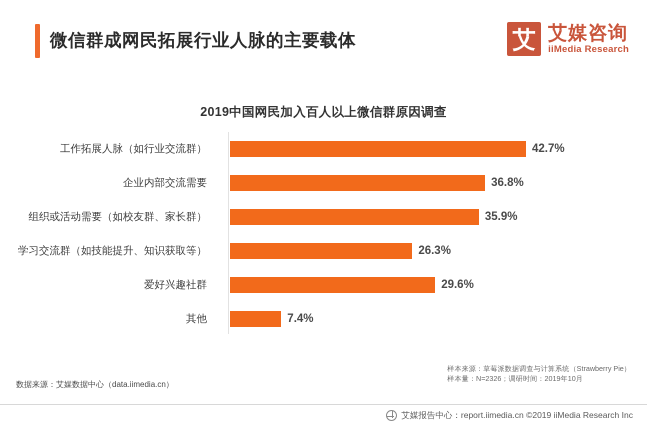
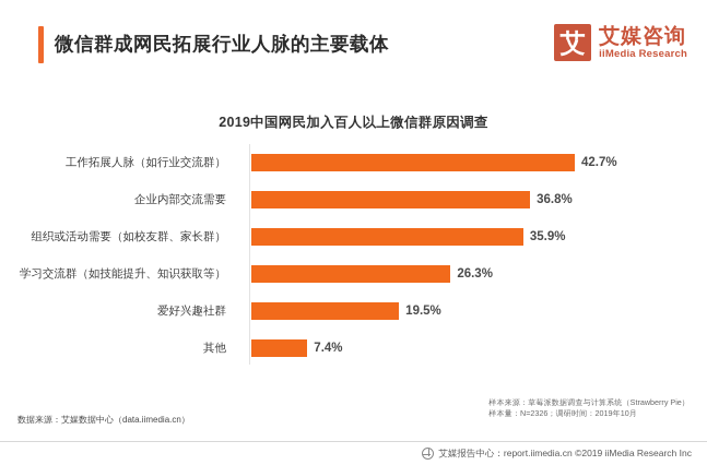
爱好兴趣社群: 29.6% -> 19.5%
